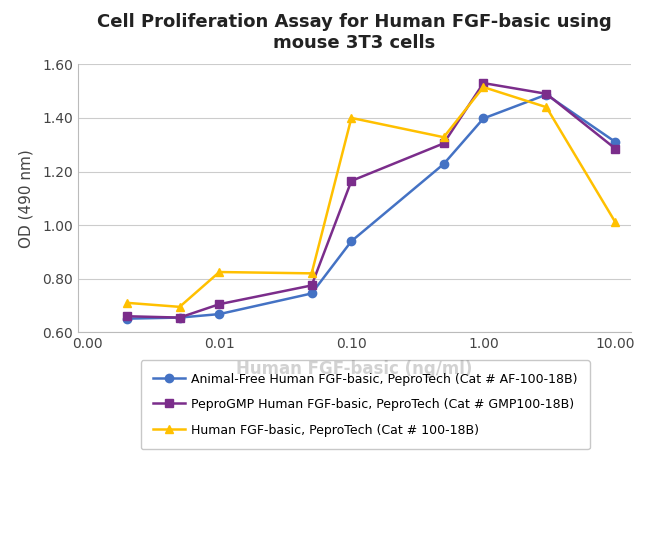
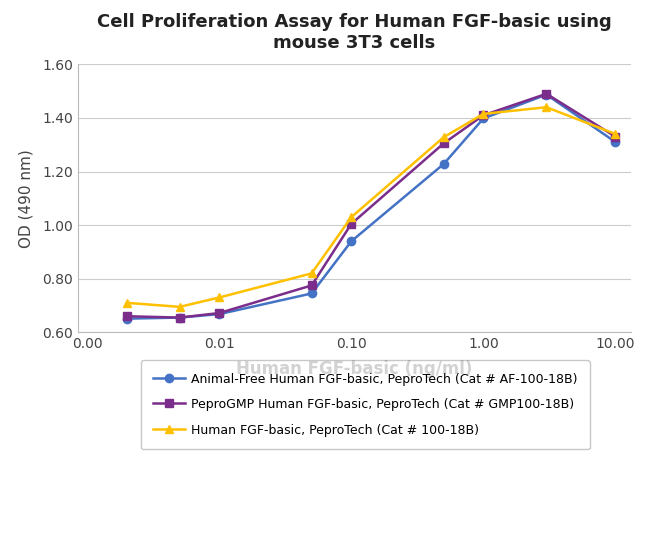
PeproGMP Human FGF-basic, PeproTech (Cat # GMP100-18B)/0.01: 0.705 -> 0.672
Human FGF-basic, PeproTech (Cat # 100-18B)/0.01: 0.825 -> 0.730
PeproGMP Human FGF-basic, PeproTech (Cat # GMP100-18B)/0.10: 1.165 -> 1.005
Human FGF-basic, PeproTech (Cat # 100-18B)/0.10: 1.400 -> 1.030
PeproGMP Human FGF-basic, PeproTech (Cat # GMP100-18B)/1.00: 1.530 -> 1.410
Human FGF-basic, PeproTech (Cat # 100-18B)/1.00: 1.515 -> 1.415
PeproGMP Human FGF-basic, PeproTech (Cat # GMP100-18B)/10.00: 1.285 -> 1.330
Human FGF-basic, PeproTech (Cat # 100-18B)/10.00: 1.010 -> 1.340
